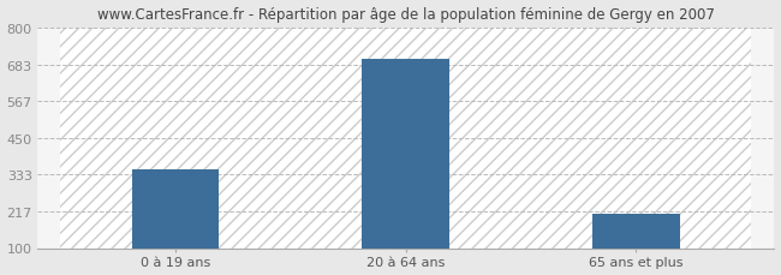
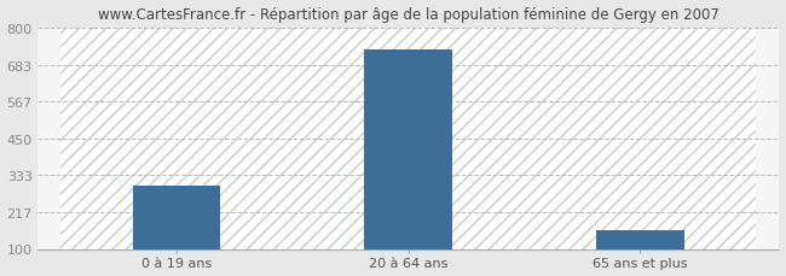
0 à 19 ans: 350 -> 300
20 à 64 ans: 700 -> 730
65 ans et plus: 210 -> 160
